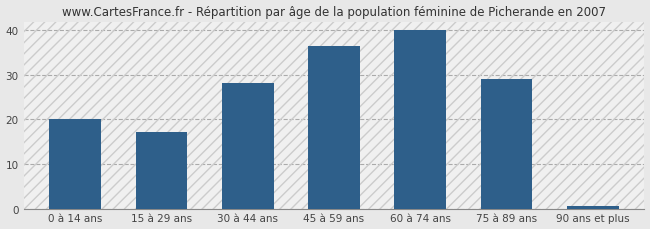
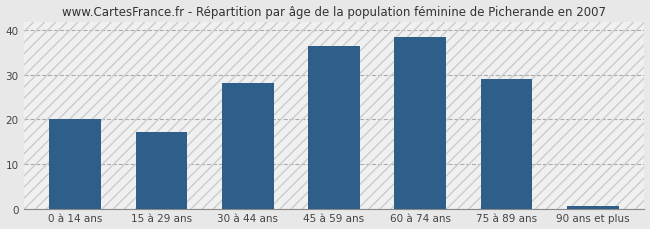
60 à 74 ans: 40.2 -> 38.5
